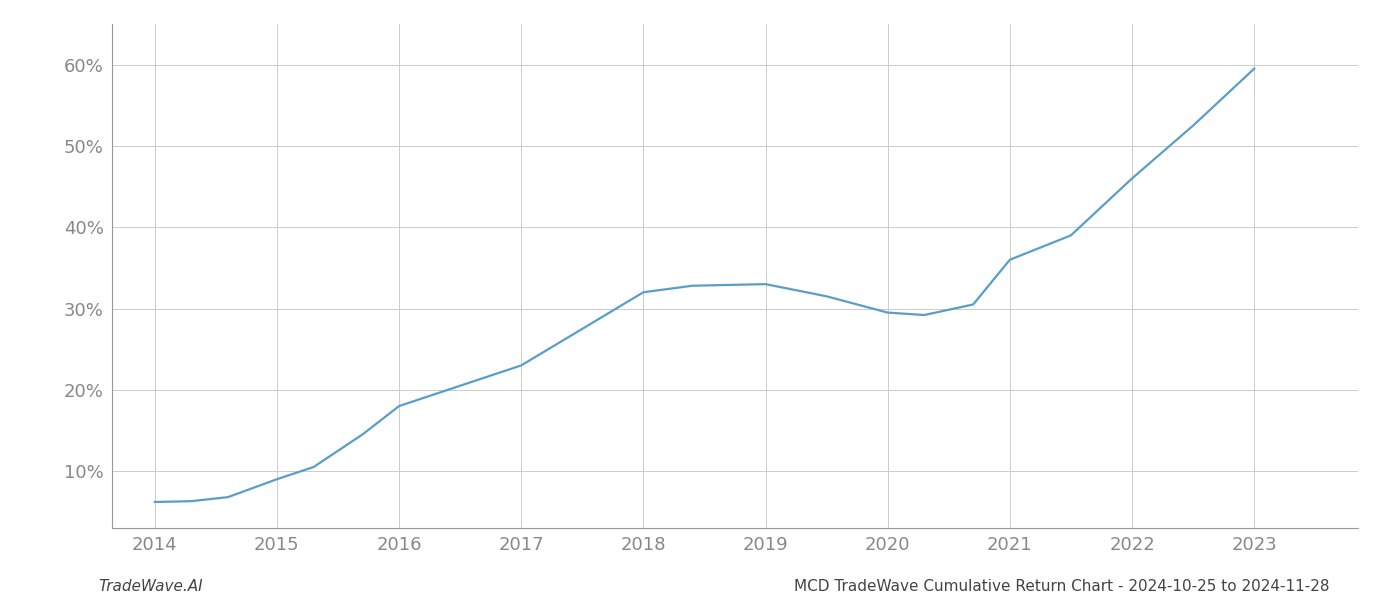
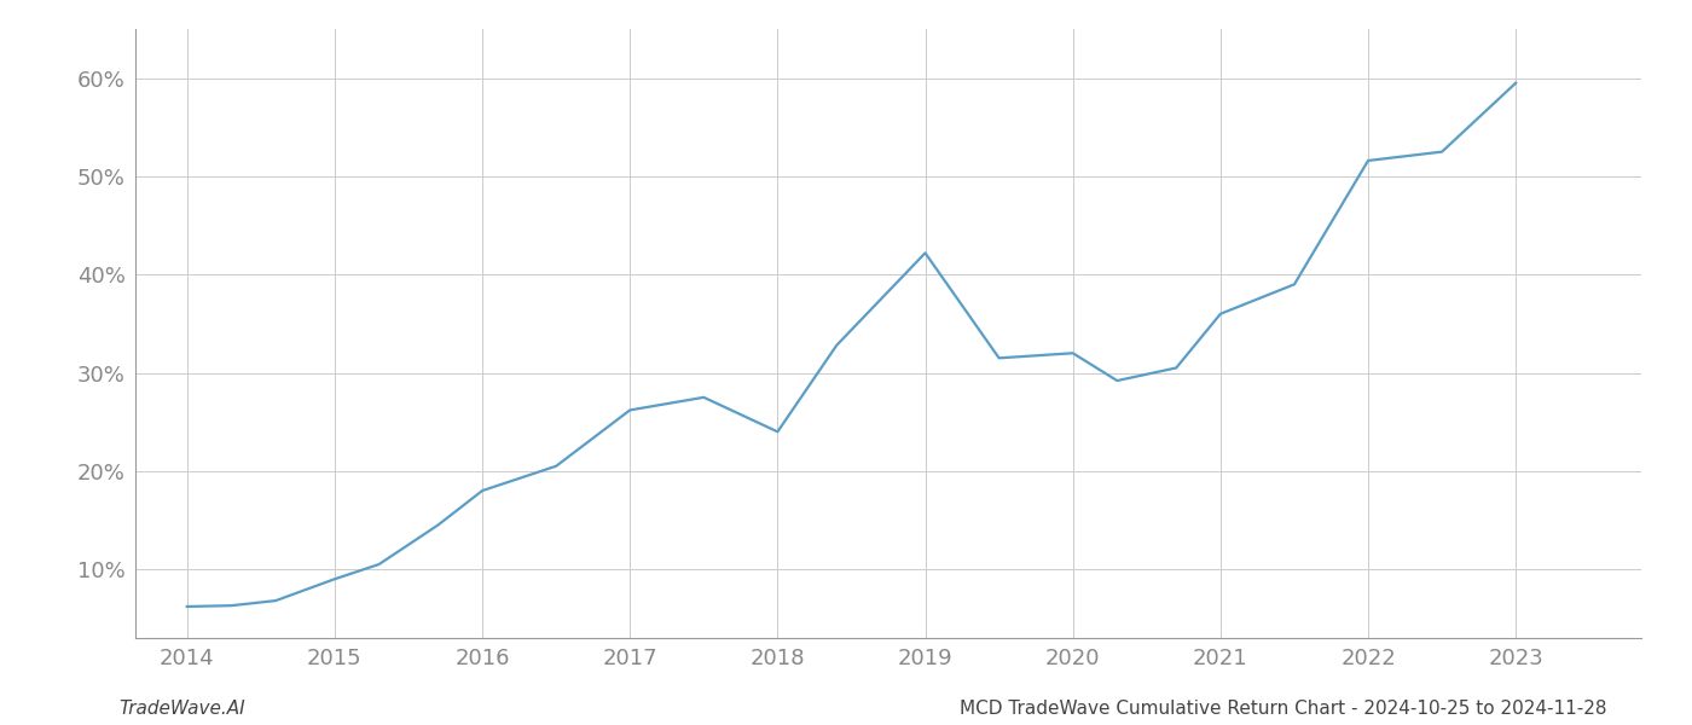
2017: 23.0% -> 26.2%
2018: 32.0% -> 24.0%
2019: 33.0% -> 42.2%
2020: 29.5% -> 32.0%
2022: 46.0% -> 51.6%
